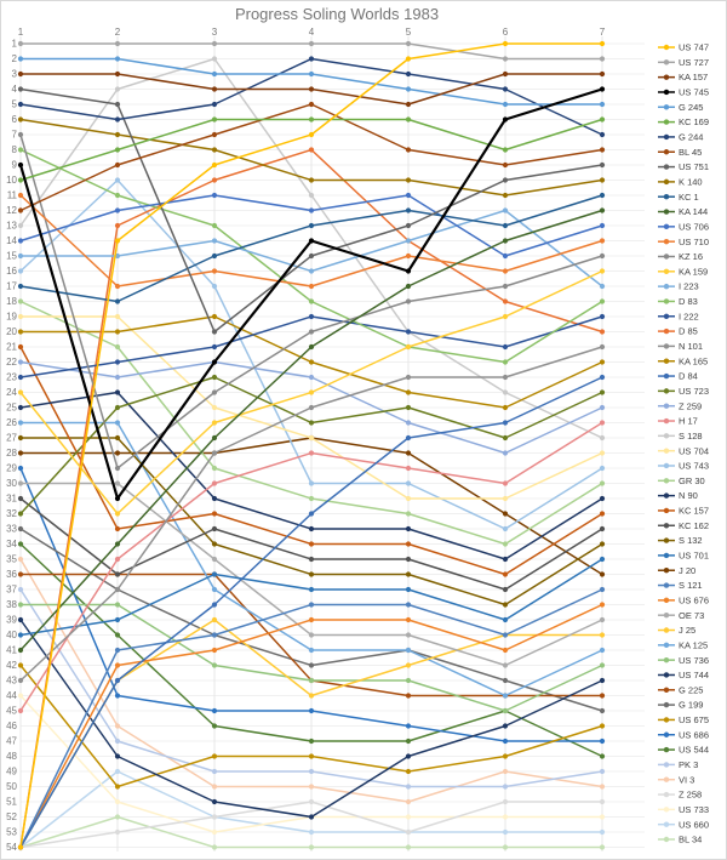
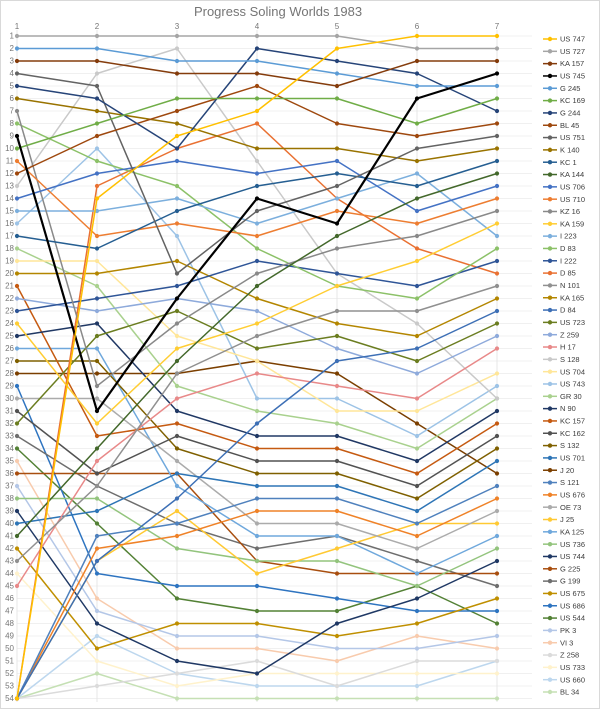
G 244/3: 5 -> 10
S 128/7: 27 -> 30
US 660/7: 53 -> 51
